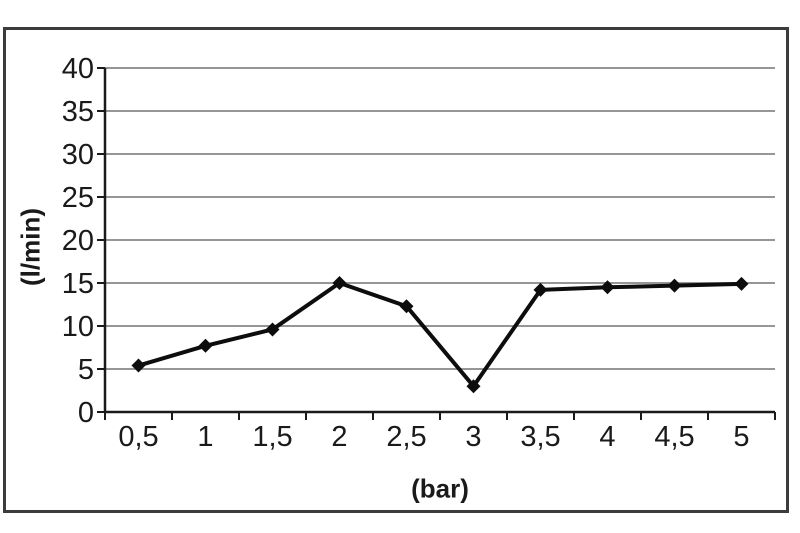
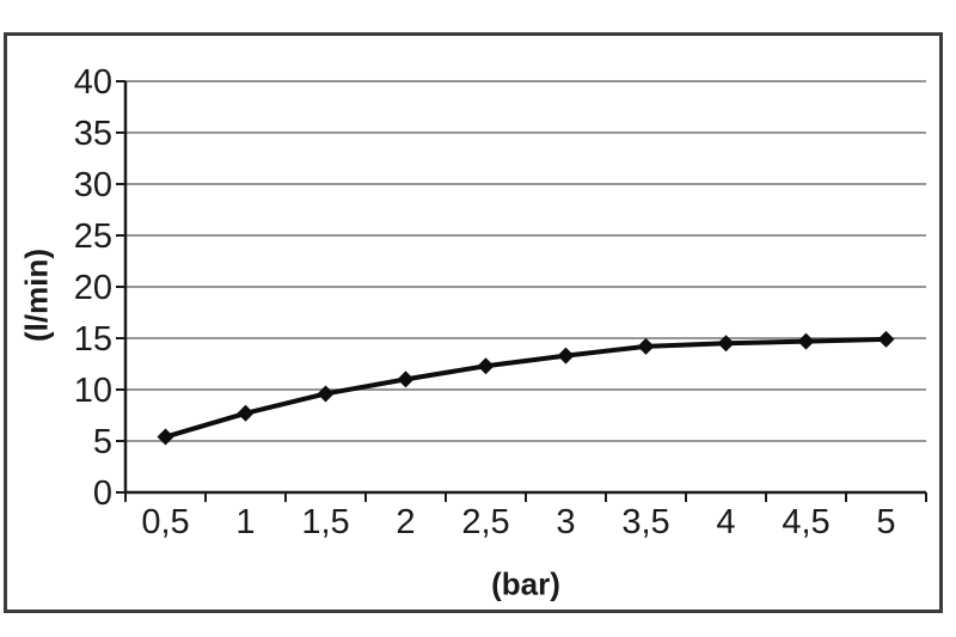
2: 15 -> 11
3: 3 -> 13
